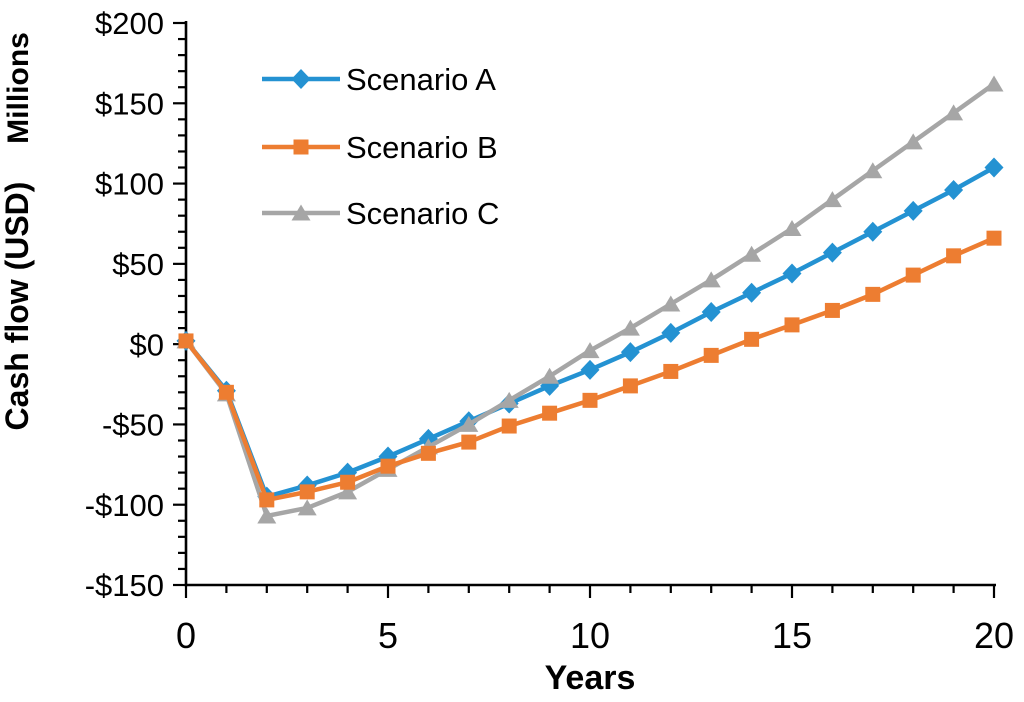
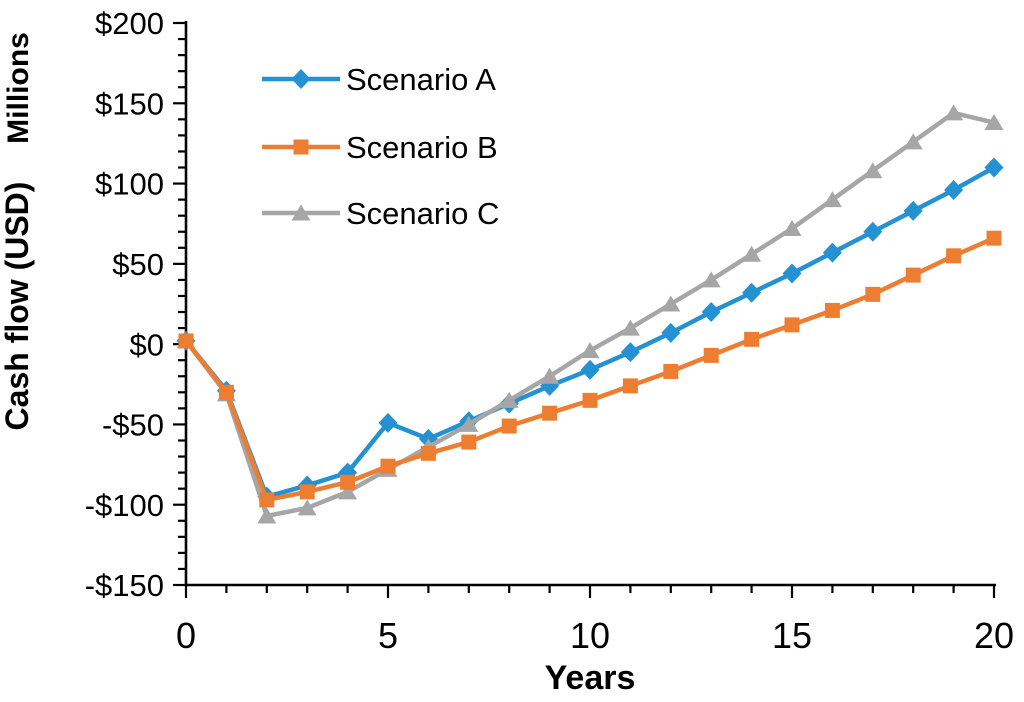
Scenario A/5: -$70 -> -$49
Scenario C/20: $162 -> $138
